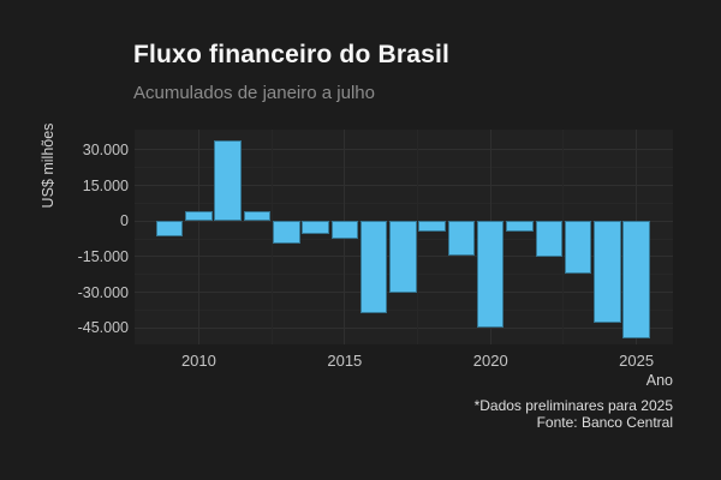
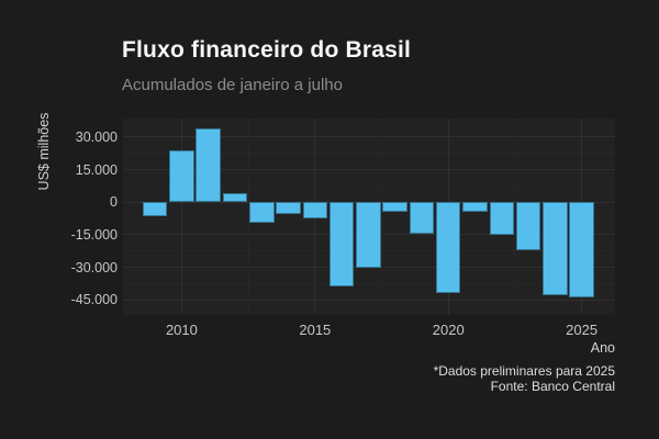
2010: 4000 -> 24000
2020: -45000 -> -42000
2025: -50000 -> -44000
